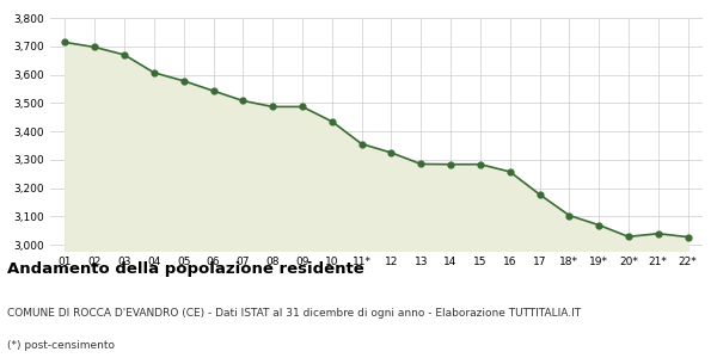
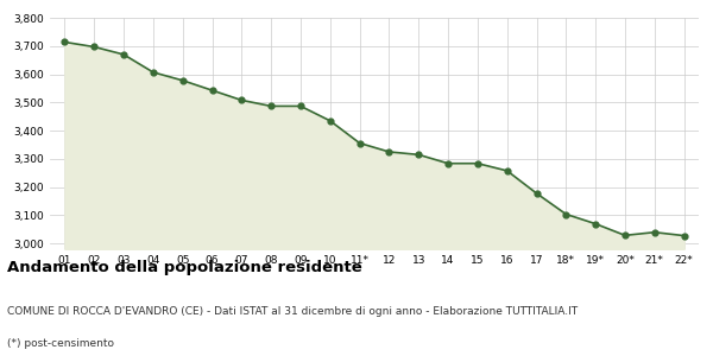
13: 3,285 -> 3,315
